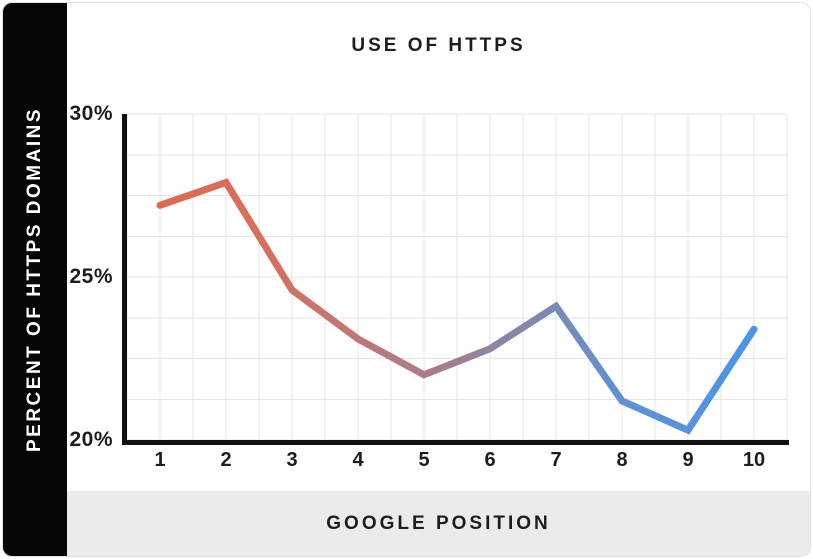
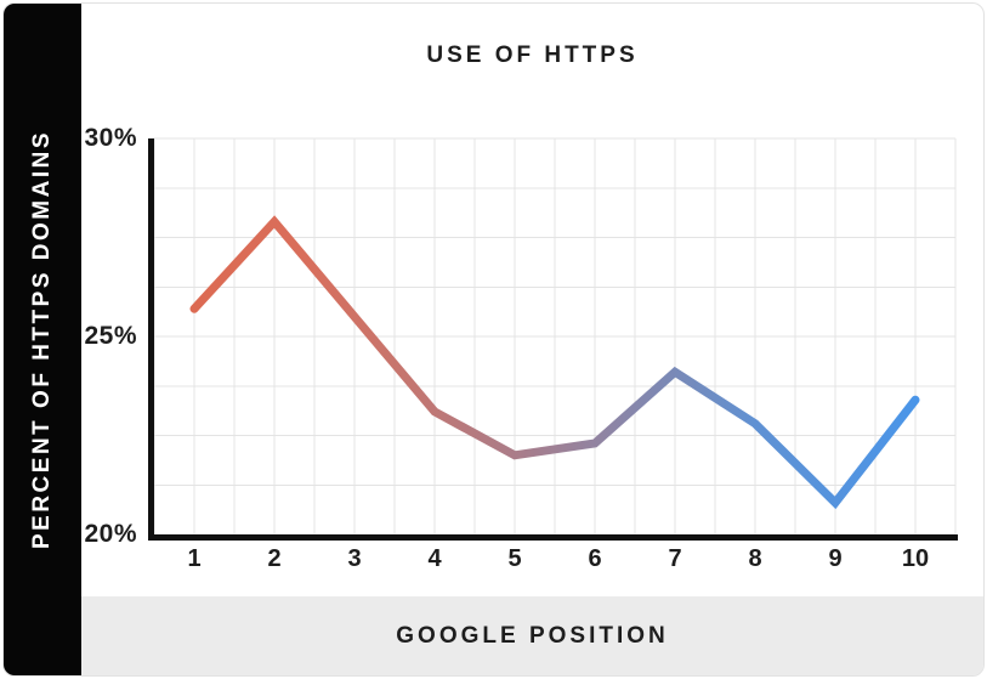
1: 27.2% -> 25.7%
3: 24.6% -> 25.5%
6: 22.8% -> 22.3%
8: 21.2% -> 22.8%
9: 20.3% -> 20.8%
